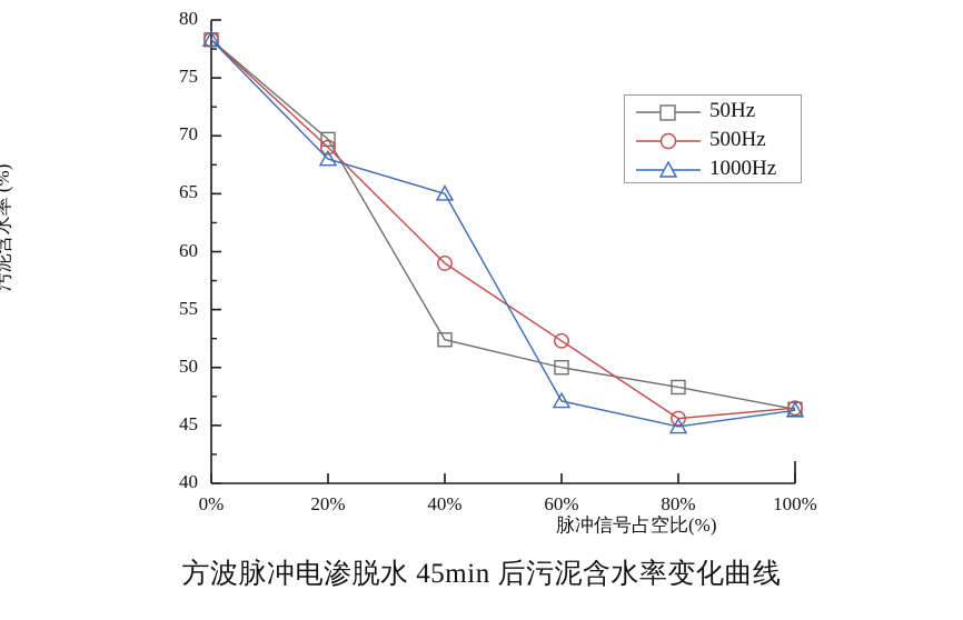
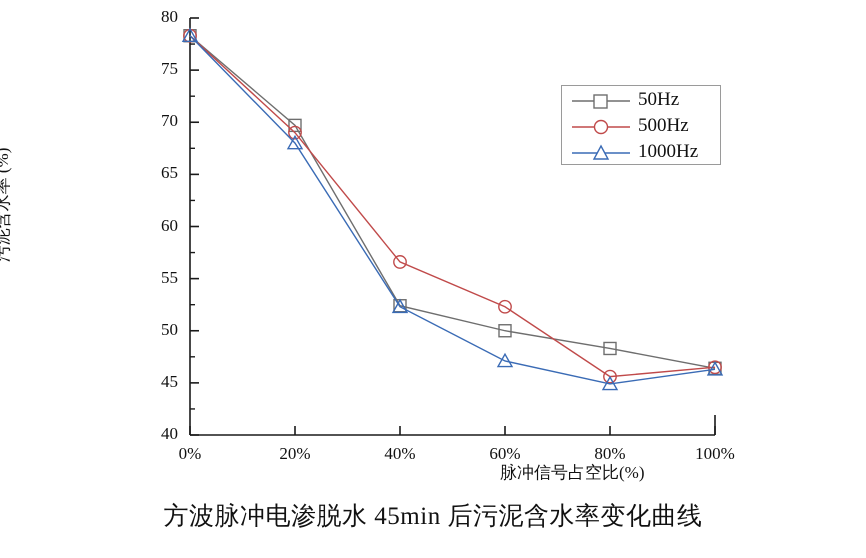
500Hz/40: 59.0 -> 56.6
1000Hz/40: 65.0 -> 52.3
